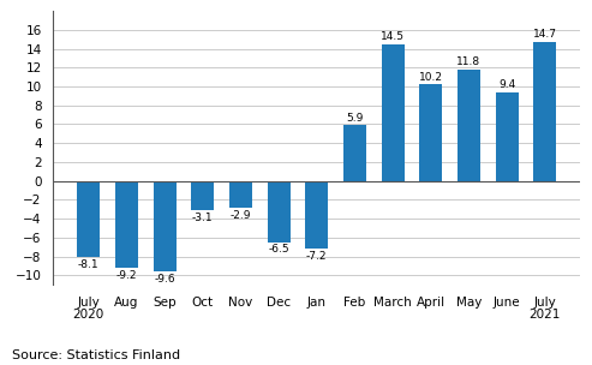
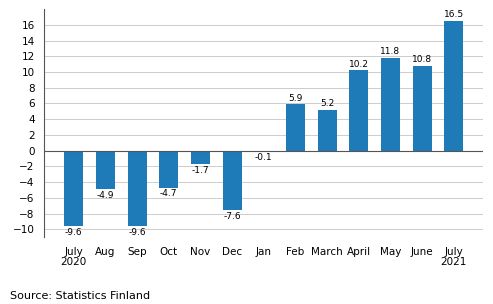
July 2020: -8.1 -> -9.6
Aug: -9.2 -> -4.9
Oct: -3.1 -> -4.7
Nov: -2.9 -> -1.7
Dec: -6.5 -> -7.6
Jan: -7.2 -> -0.1
March: 14.5 -> 5.2
June: 9.4 -> 10.8
July 2021: 14.7 -> 16.5
